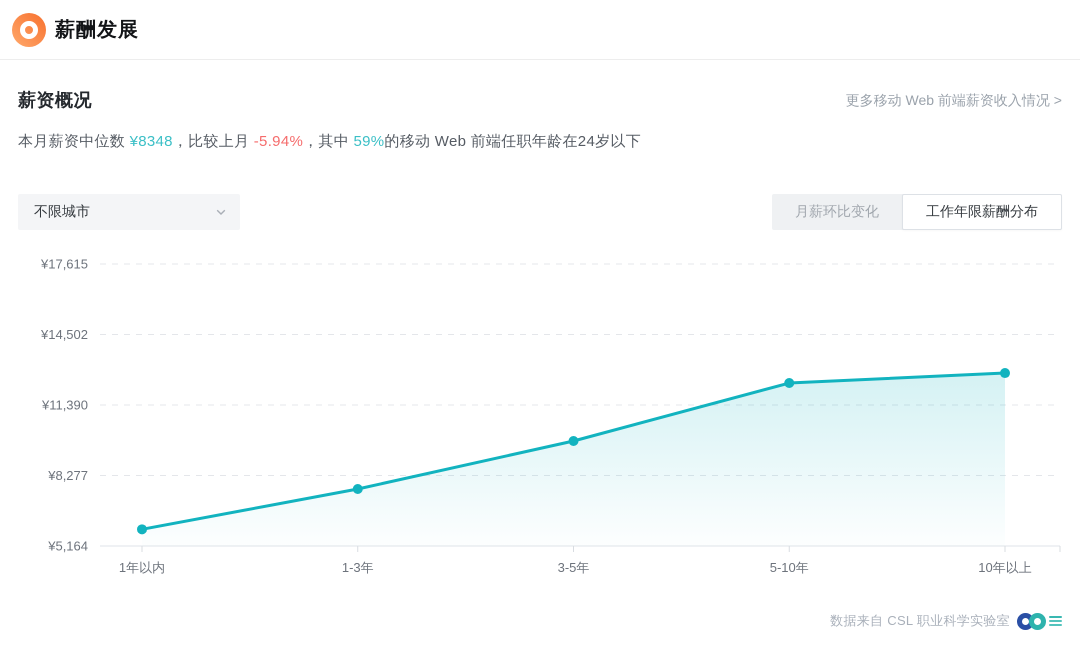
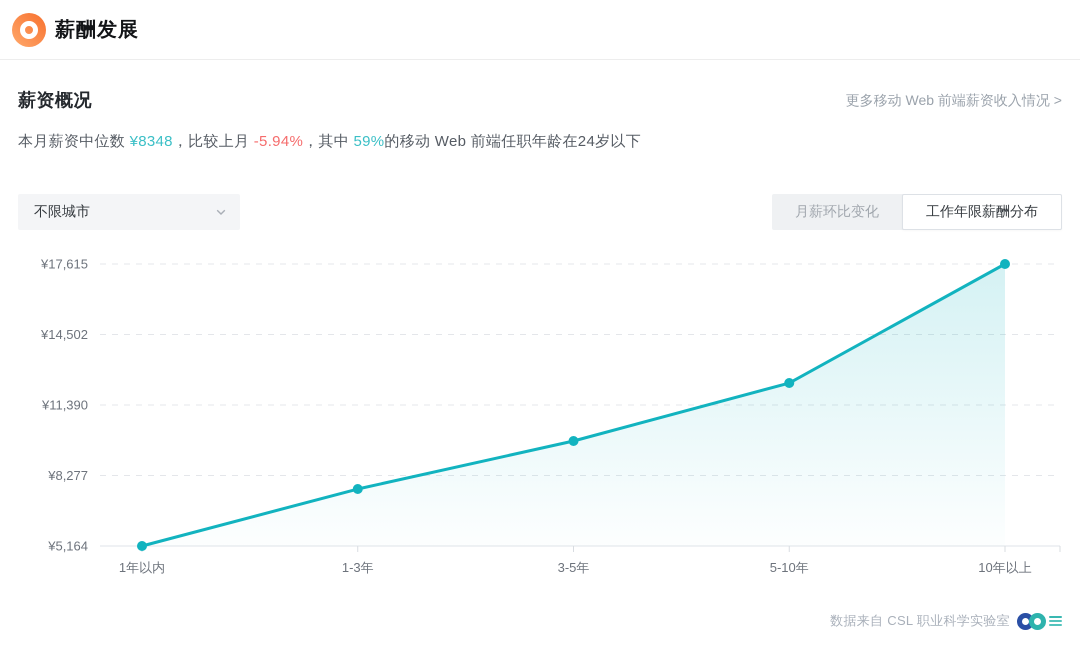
1年以内: ¥5900 -> ¥5200
10年以上: ¥12800 -> ¥17600
